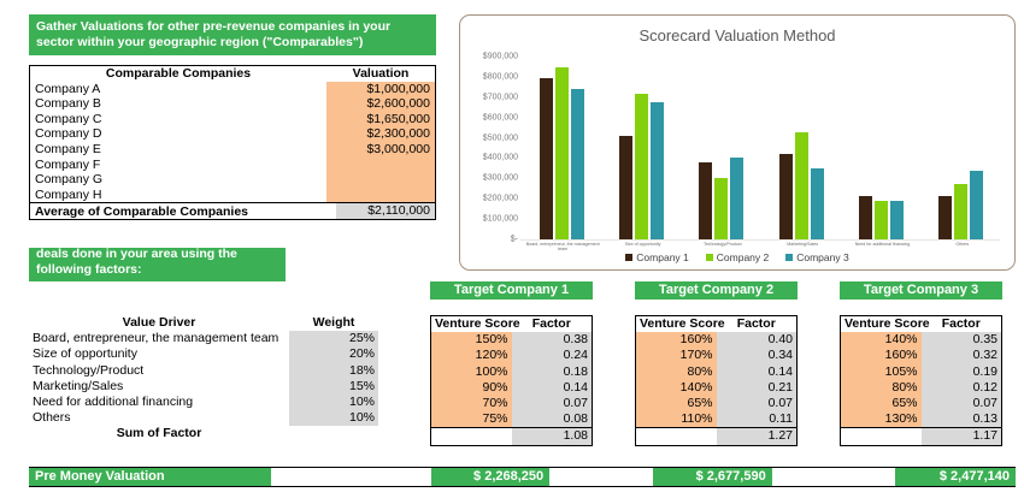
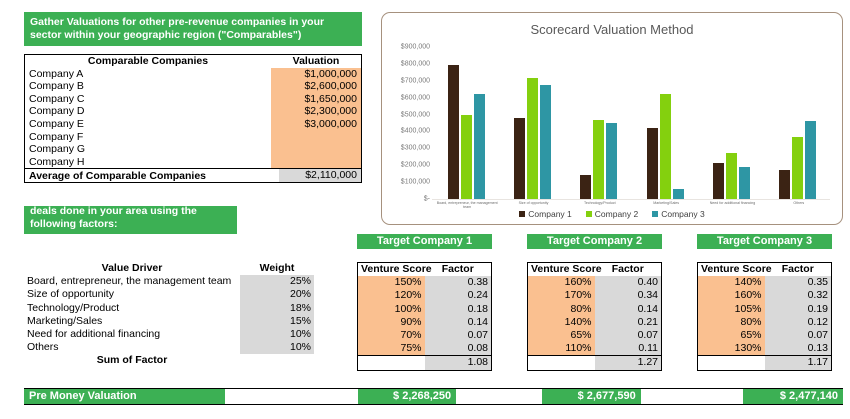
Company 2/Board, entrepreneur, the management team: $840000 -> $500000
Company 3/Board, entrepreneur, the management team: $740000 -> $620000
Company 1/Size of opportunity: $510000 -> $480000
Company 1/Technology/Product: $380000 -> $140000
Company 2/Technology/Product: $300000 -> $470000
Company 3/Technology/Product: $400000 -> $450000
Company 2/Marketing/Sales: $530000 -> $620000
Company 3/Marketing/Sales: $350000 -> $60000
Company 2/Need for additional financing: $190000 -> $270000
Company 1/Others: $210000 -> $170000
Company 2/Others: $270000 -> $370000
Company 3/Others: $340000 -> $460000
